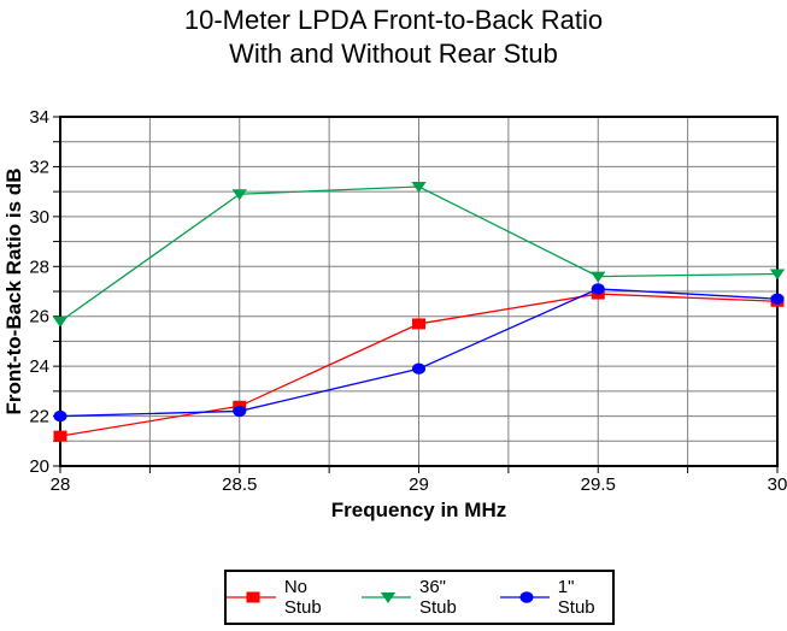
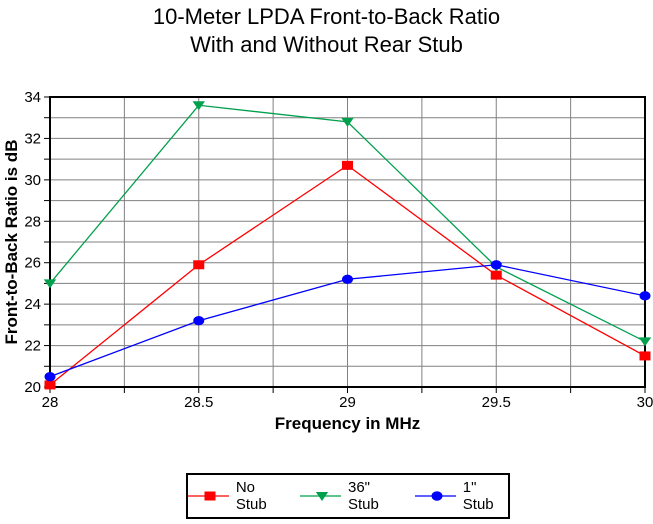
No Stub/28: 21.2 -> 20.1
36" Stub/28: 25.8 -> 25.0
1" Stub/28: 22.0 -> 20.5
No Stub/28.5: 22.4 -> 25.9
36" Stub/28.5: 30.9 -> 33.6
1" Stub/28.5: 22.2 -> 23.2
No Stub/29: 25.7 -> 30.7
36" Stub/29: 31.2 -> 32.8
1" Stub/29: 23.9 -> 25.2
No Stub/29.5: 26.9 -> 25.4
36" Stub/29.5: 27.6 -> 25.8
1" Stub/29.5: 27.1 -> 25.9
No Stub/30: 26.6 -> 21.5
36" Stub/30: 27.7 -> 22.2
1" Stub/30: 26.7 -> 24.4
